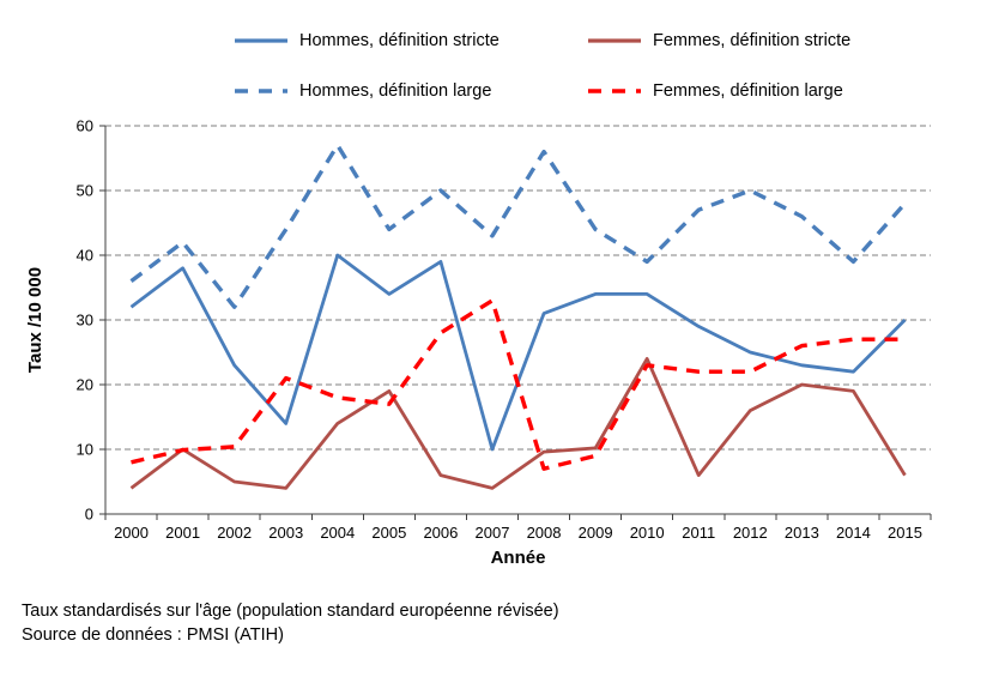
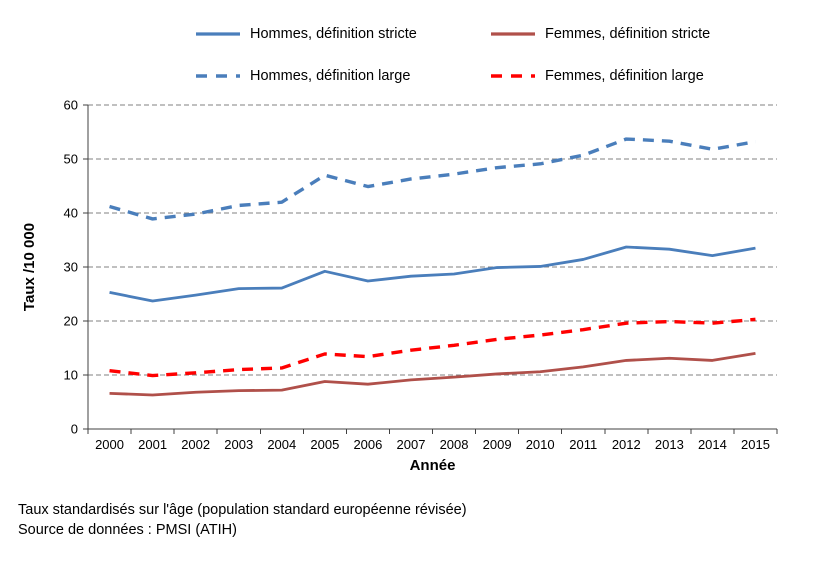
Hommes, définition stricte/2000: 32 -> 25
Hommes, définition large/2000: 36 -> 41
Femmes, définition stricte/2000: 4 -> 7
Femmes, définition large/2000: 8 -> 11
Hommes, définition stricte/2001: 38 -> 24
Hommes, définition large/2001: 42 -> 39
Femmes, définition stricte/2001: 10 -> 6
Hommes, définition stricte/2002: 23 -> 25
Hommes, définition large/2002: 32 -> 40
Femmes, définition stricte/2002: 5 -> 7
Hommes, définition stricte/2003: 14 -> 26
Hommes, définition large/2003: 44 -> 41
Femmes, définition stricte/2003: 4 -> 7
Femmes, définition large/2003: 21 -> 11
Hommes, définition stricte/2004: 40 -> 26
Hommes, définition large/2004: 57 -> 42
Femmes, définition stricte/2004: 14 -> 7
Femmes, définition large/2004: 18 -> 11
Hommes, définition stricte/2005: 34 -> 29
Hommes, définition large/2005: 44 -> 47
Femmes, définition stricte/2005: 19 -> 9
Femmes, définition large/2005: 17 -> 14
Hommes, définition stricte/2006: 39 -> 27
Hommes, définition large/2006: 50 -> 45
Femmes, définition stricte/2006: 6 -> 8
Femmes, définition large/2006: 28 -> 13
Hommes, définition stricte/2007: 10 -> 28
Hommes, définition large/2007: 43 -> 46
Femmes, définition stricte/2007: 4 -> 9
Femmes, définition large/2007: 33 -> 15
Hommes, définition stricte/2008: 31 -> 29
Hommes, définition large/2008: 56 -> 47
Femmes, définition large/2008: 7 -> 16
Hommes, définition stricte/2009: 34 -> 30
Hommes, définition large/2009: 44 -> 48
Femmes, définition large/2009: 9 -> 17
Hommes, définition stricte/2010: 34 -> 30
Hommes, définition large/2010: 39 -> 49
Femmes, définition stricte/2010: 24 -> 11
Femmes, définition large/2010: 23 -> 17
Hommes, définition stricte/2011: 29 -> 31
Hommes, définition large/2011: 47 -> 51
Femmes, définition stricte/2011: 6 -> 12
Femmes, définition large/2011: 22 -> 18
Hommes, définition stricte/2012: 25 -> 34
Hommes, définition large/2012: 50 -> 54
Femmes, définition stricte/2012: 16 -> 13
Femmes, définition large/2012: 22 -> 20
Hommes, définition stricte/2013: 23 -> 33
Hommes, définition large/2013: 46 -> 53
Femmes, définition stricte/2013: 20 -> 13
Femmes, définition large/2013: 26 -> 20
Hommes, définition stricte/2014: 22 -> 32
Hommes, définition large/2014: 39 -> 52
Femmes, définition stricte/2014: 19 -> 13
Femmes, définition large/2014: 27 -> 20
Hommes, définition stricte/2015: 30 -> 34
Hommes, définition large/2015: 48 -> 53
Femmes, définition stricte/2015: 6 -> 14
Femmes, définition large/2015: 27 -> 20
